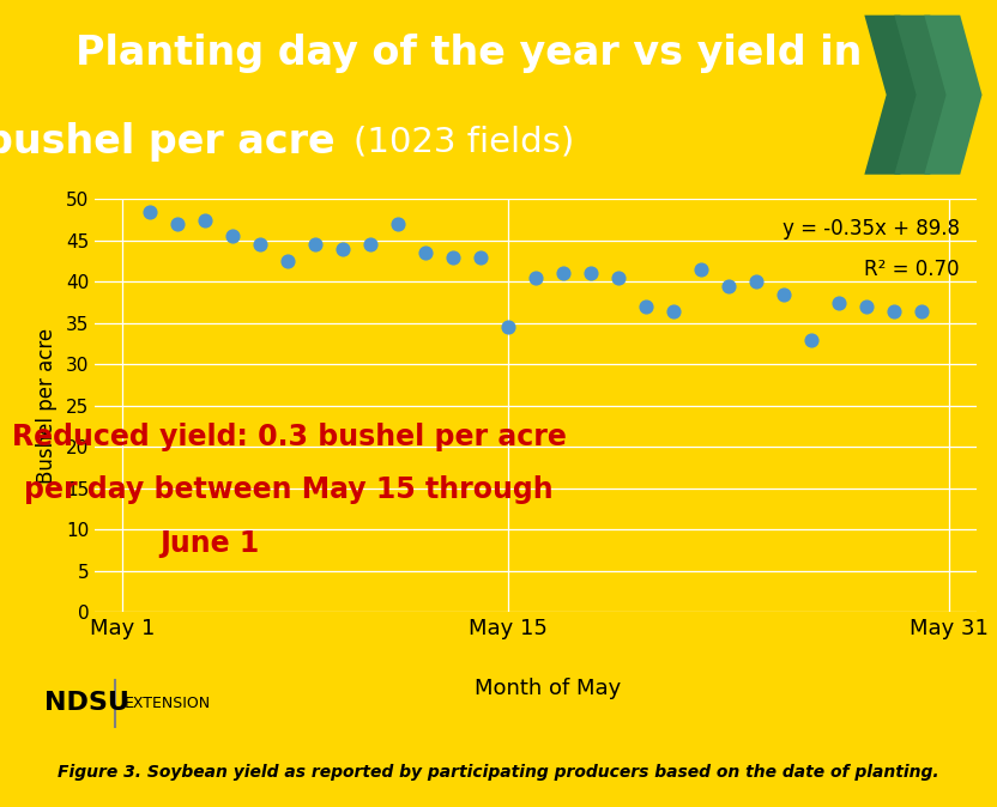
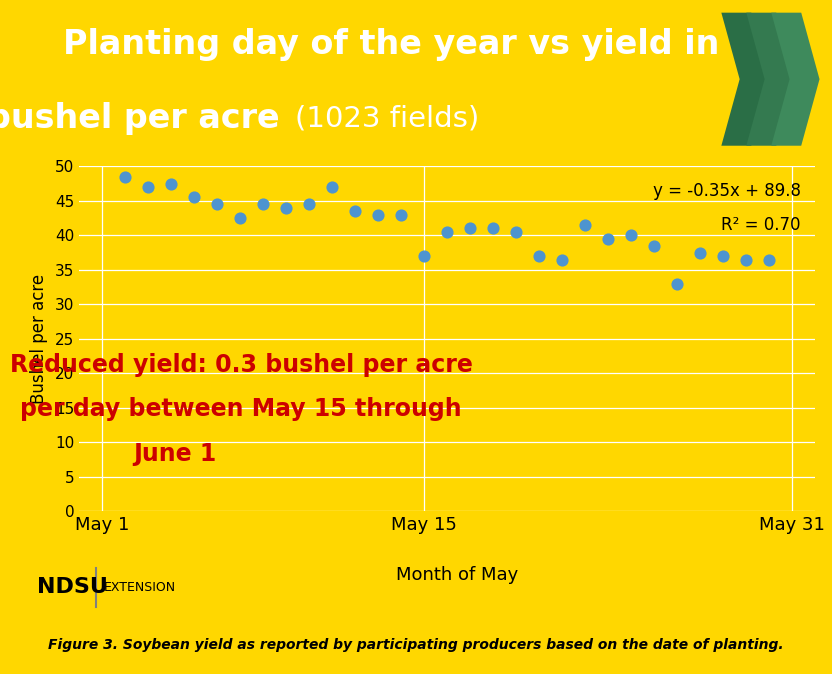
May 15: 34.5 -> 37.0
